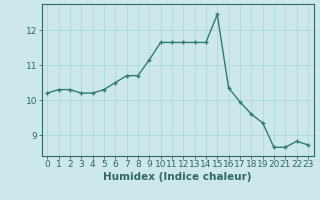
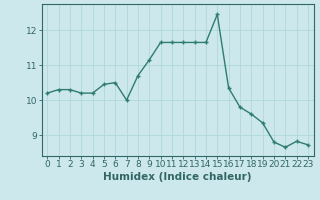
5: 10.30 -> 10.45
7: 10.70 -> 10.00
17: 9.95 -> 9.80
20: 8.65 -> 8.80
